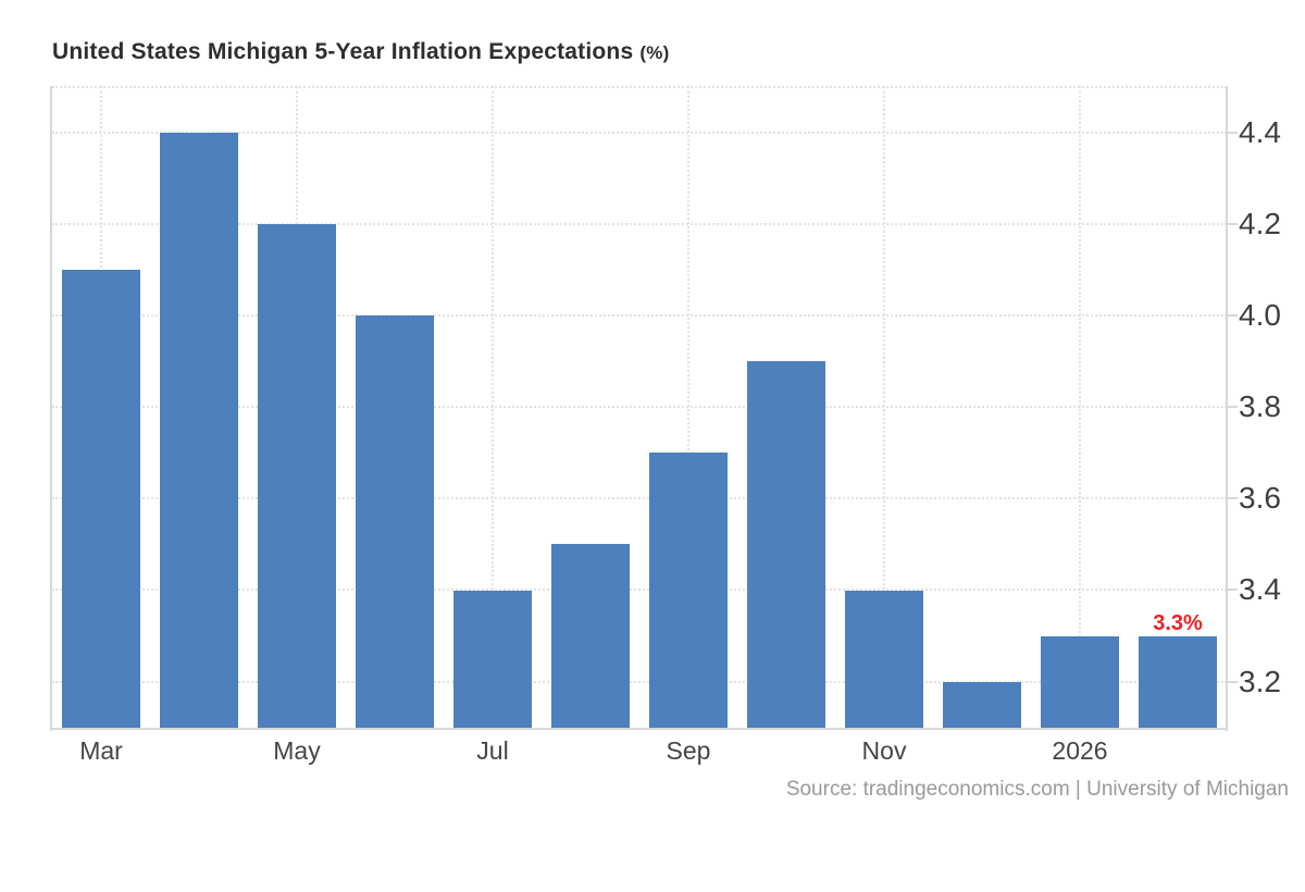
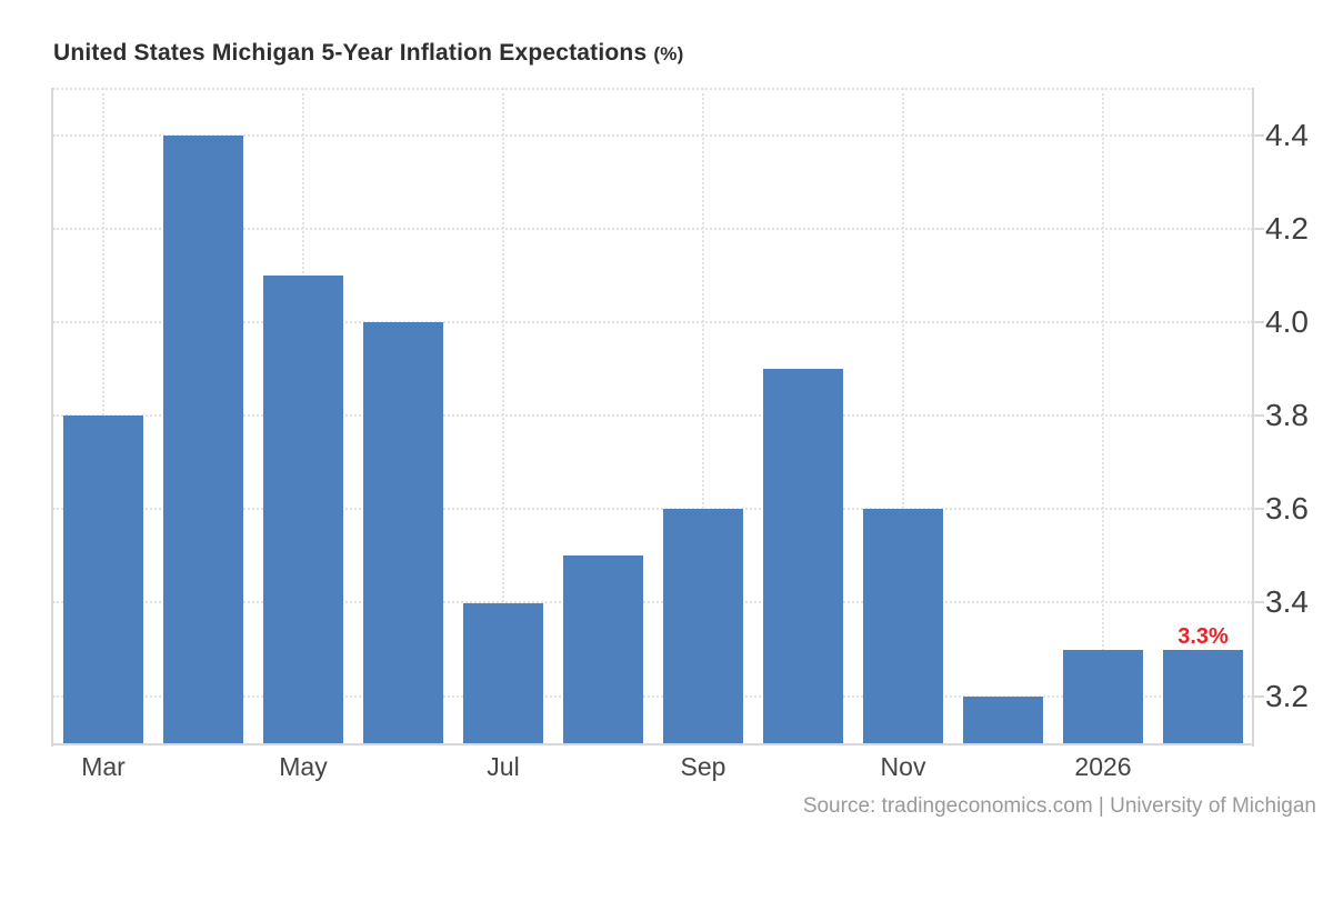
Mar: 4.1 -> 3.8
May: 4.2 -> 4.1
Sep: 3.7 -> 3.6
Nov: 3.4 -> 3.6
